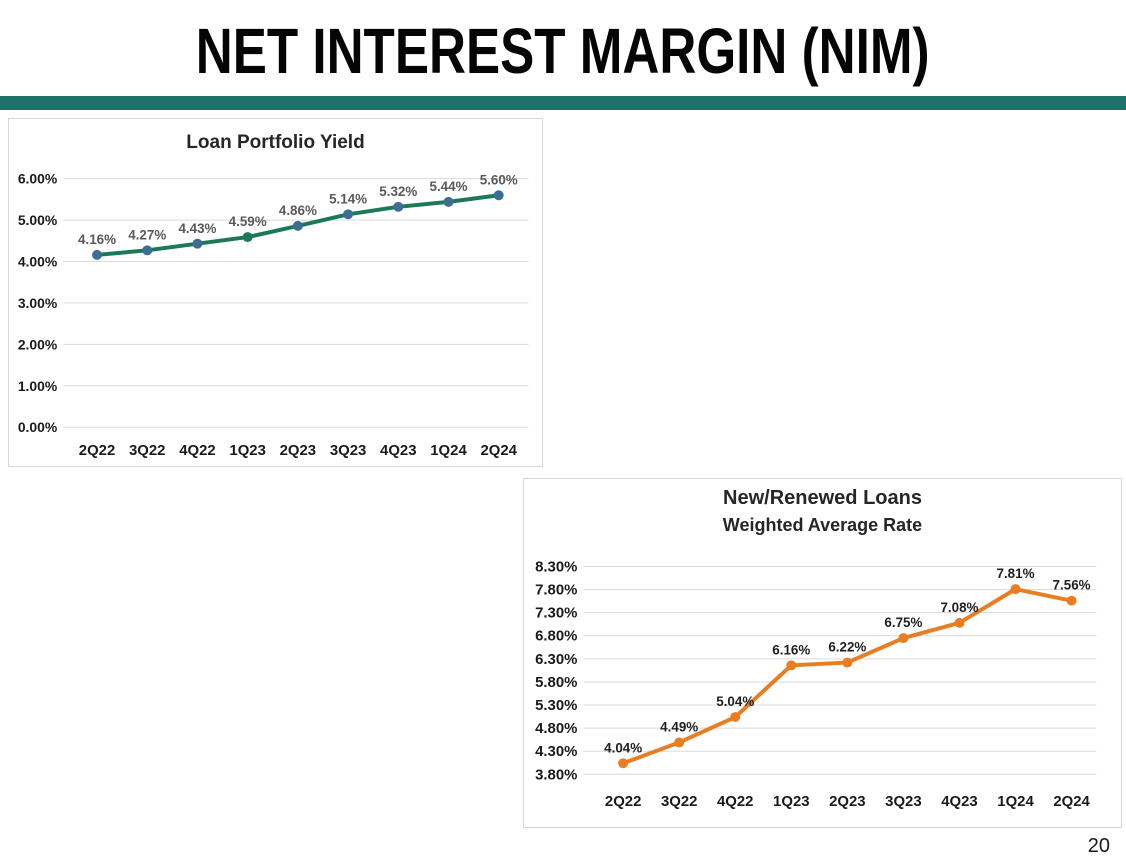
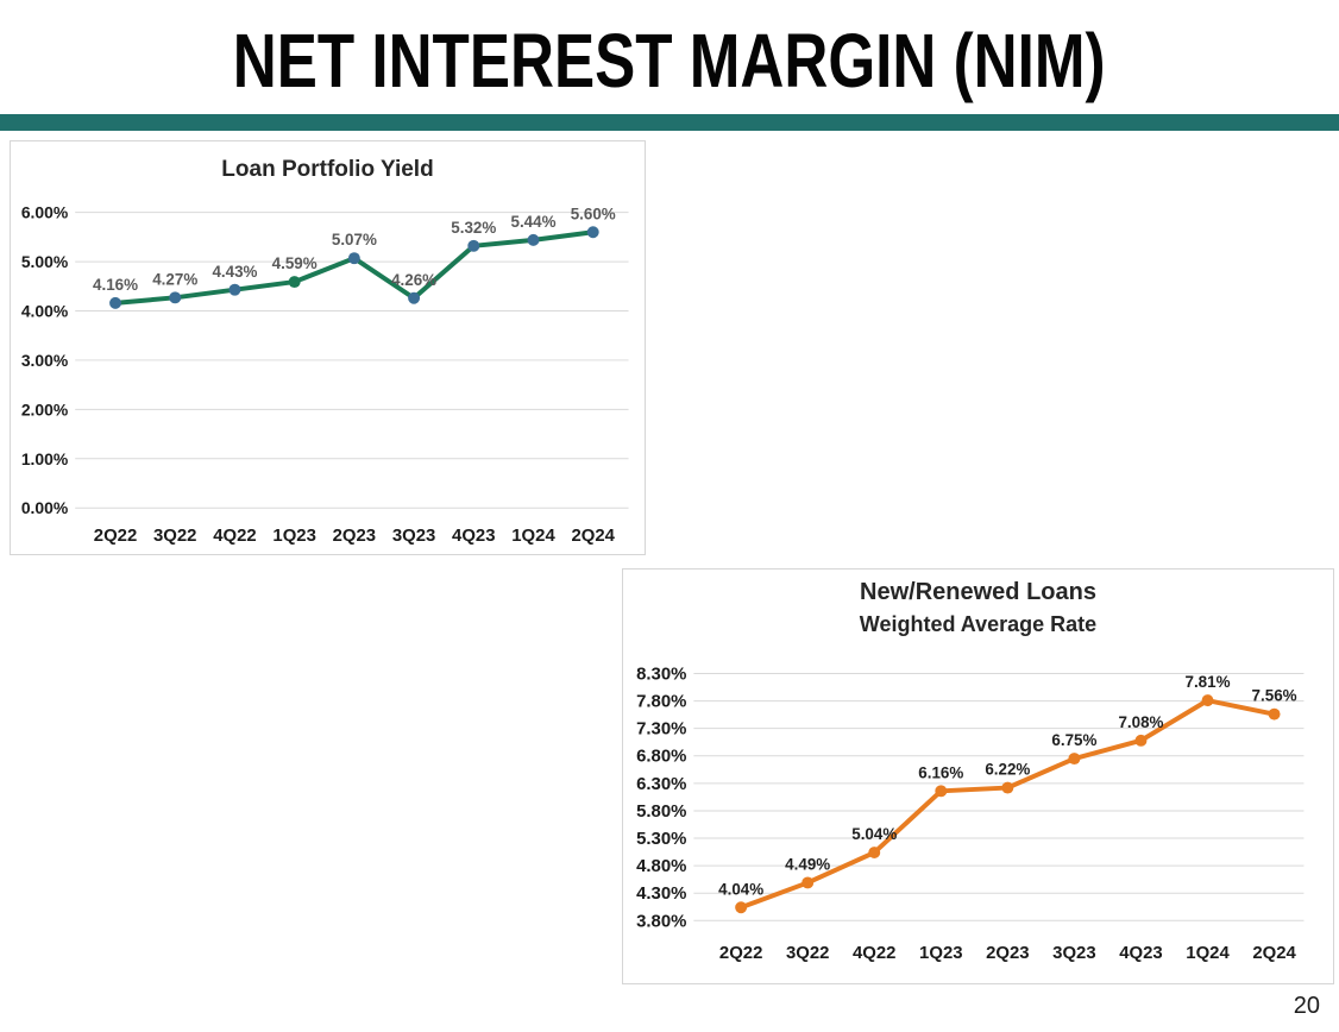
Loan Portfolio Yield/2Q23: 4.86% -> 5.07%
Loan Portfolio Yield/3Q23: 5.14% -> 4.26%
